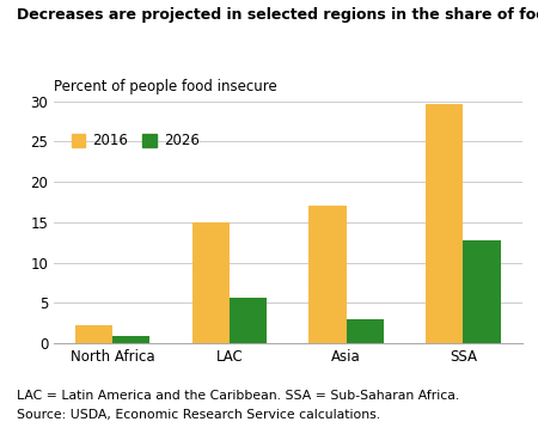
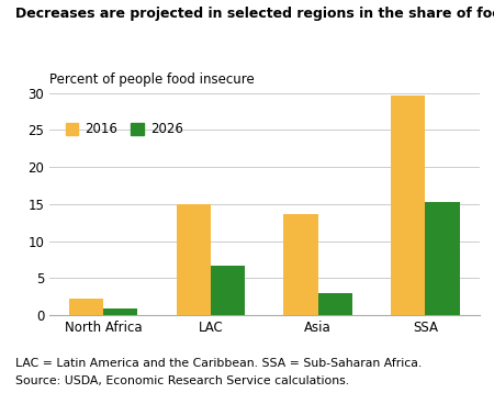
2026/LAC: 5.6 -> 6.7
2016/Asia: 17.0 -> 13.6
2026/SSA: 12.8 -> 15.2
